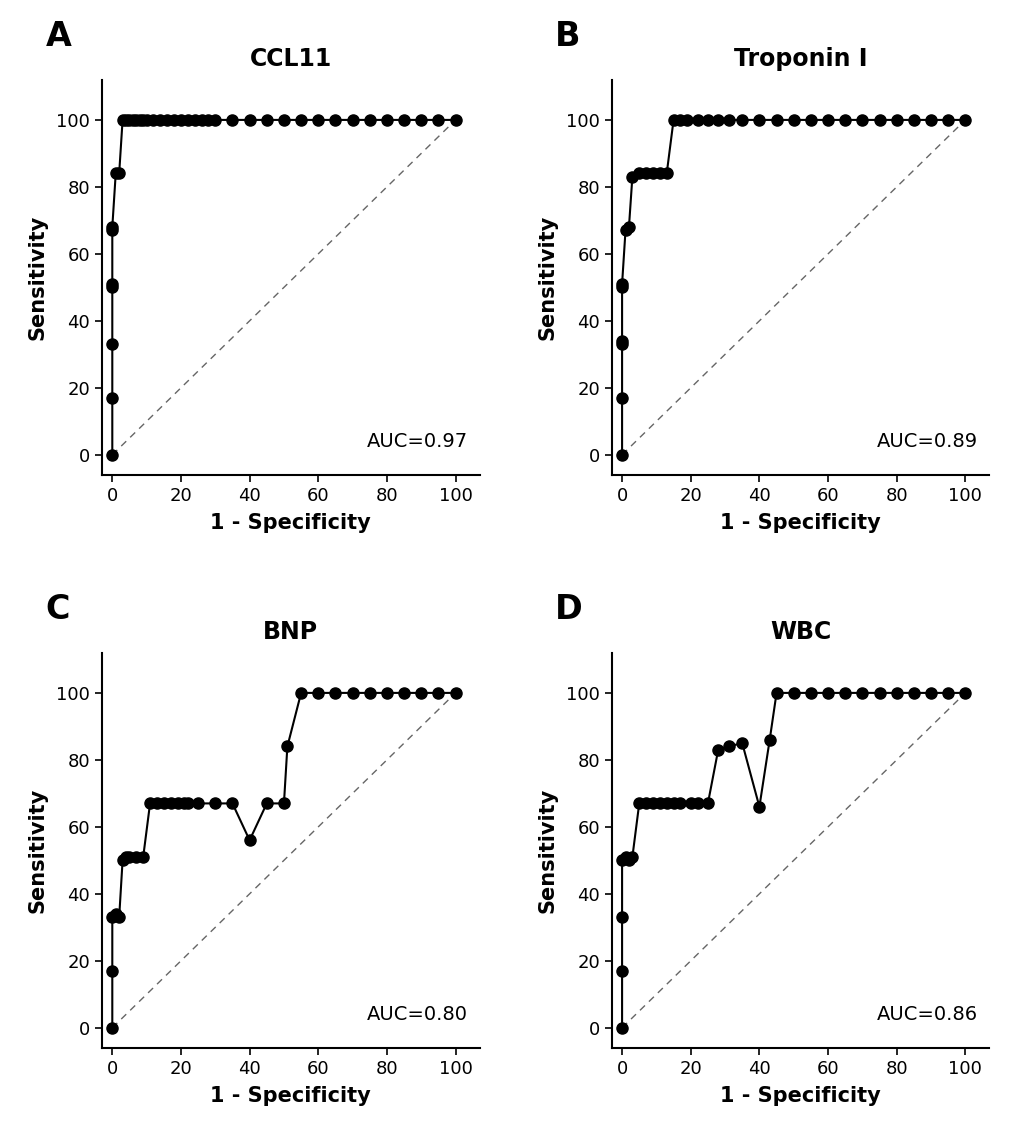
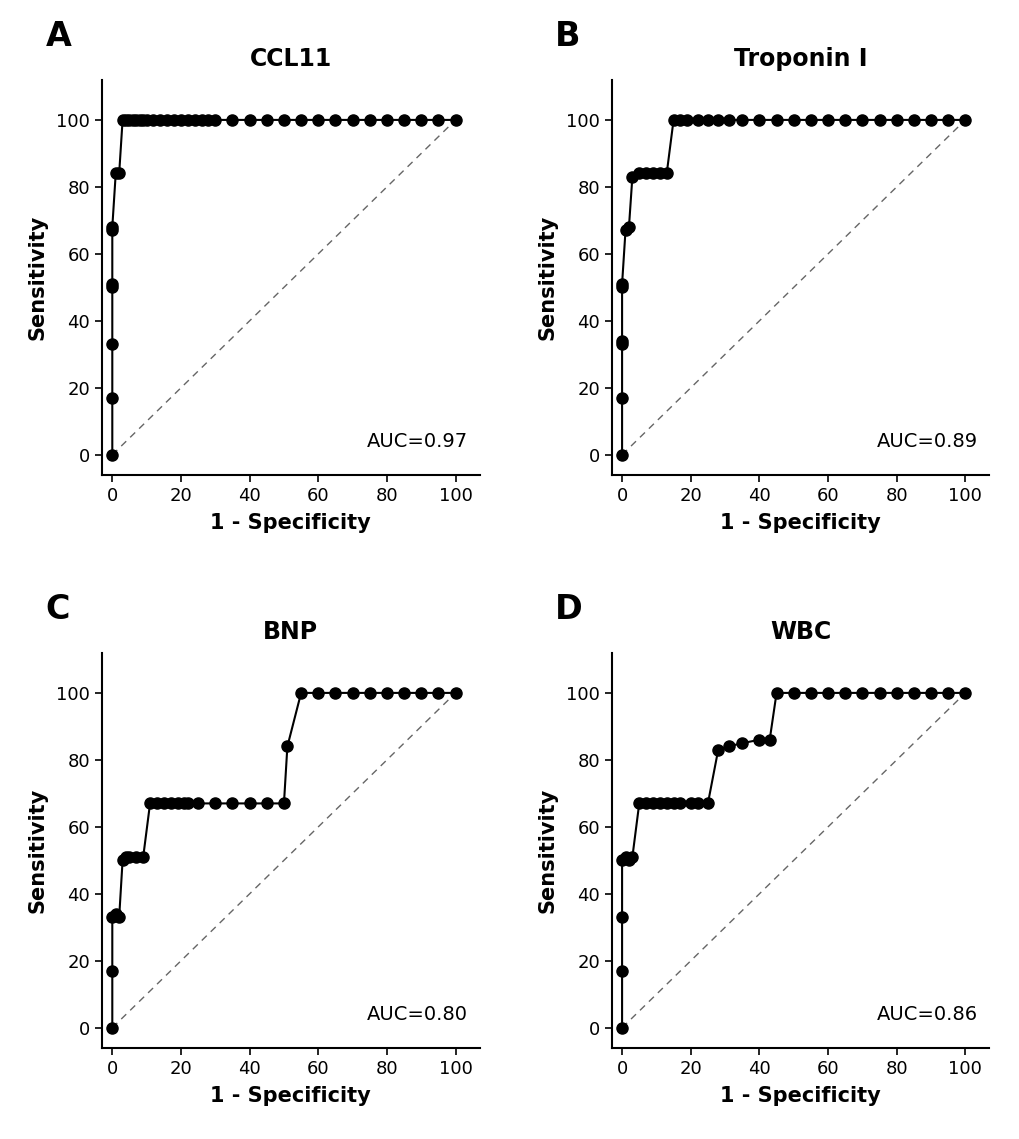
BNP/40: 56 -> 67
WBC/40: 66 -> 86
